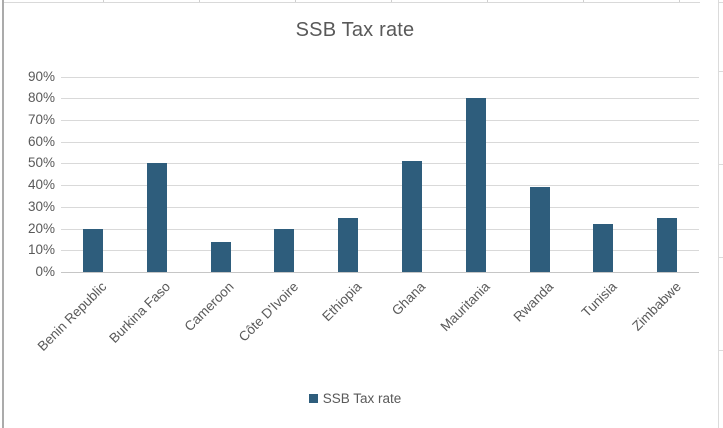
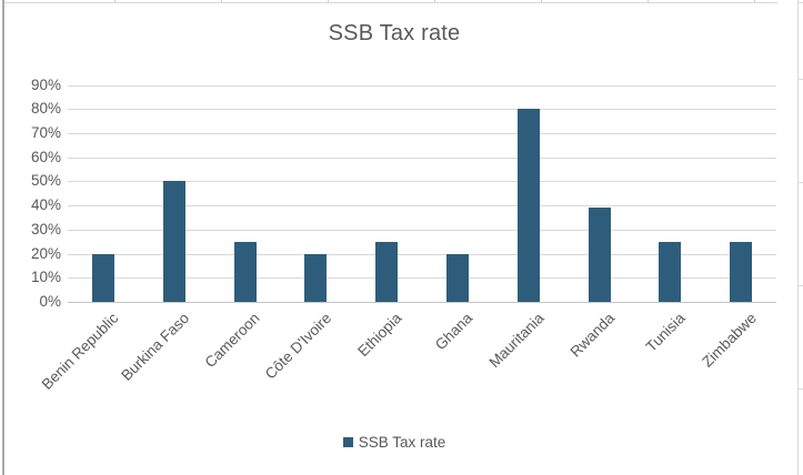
Cameroon: 14% -> 25%
Ghana: 51% -> 20%
Tunisia: 22% -> 25%
